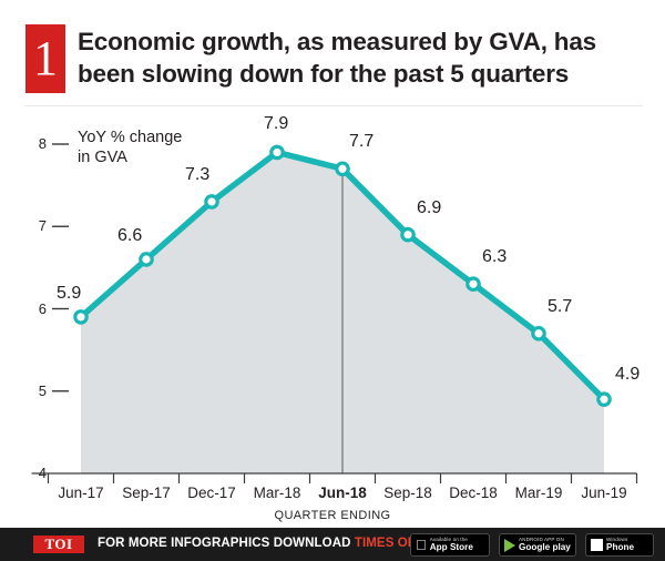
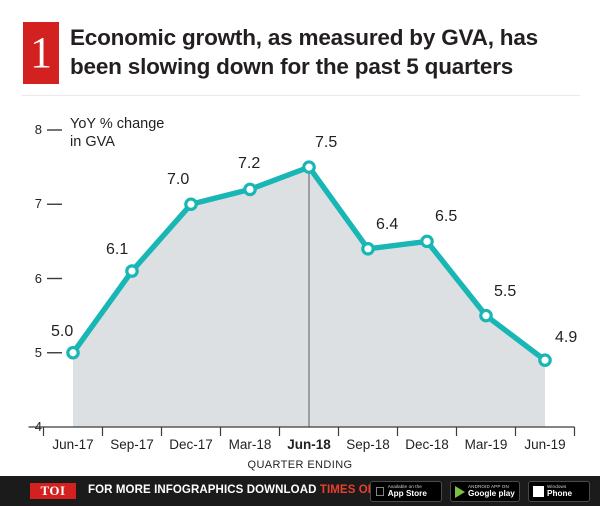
Jun-17: 5.9 -> 5.0
Sep-17: 6.6 -> 6.1
Dec-17: 7.3 -> 7.0
Mar-18: 7.9 -> 7.2
Jun-18: 7.7 -> 7.5
Sep-18: 6.9 -> 6.4
Dec-18: 6.3 -> 6.5
Mar-19: 5.7 -> 5.5
